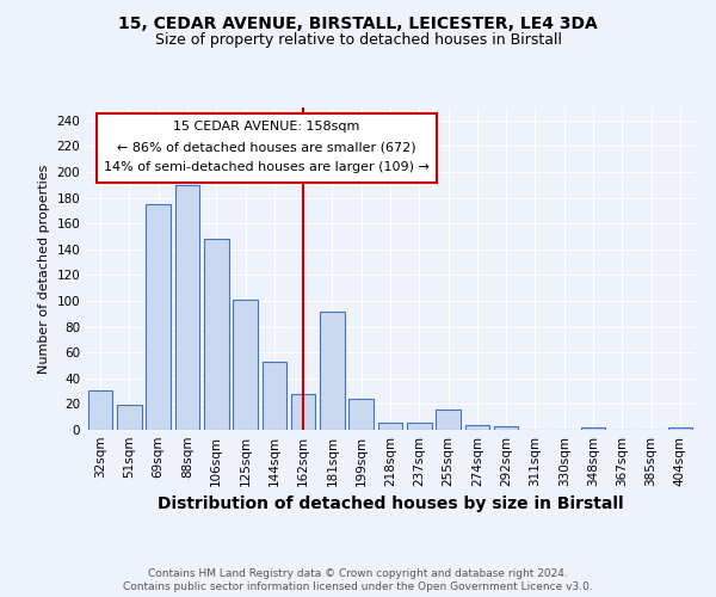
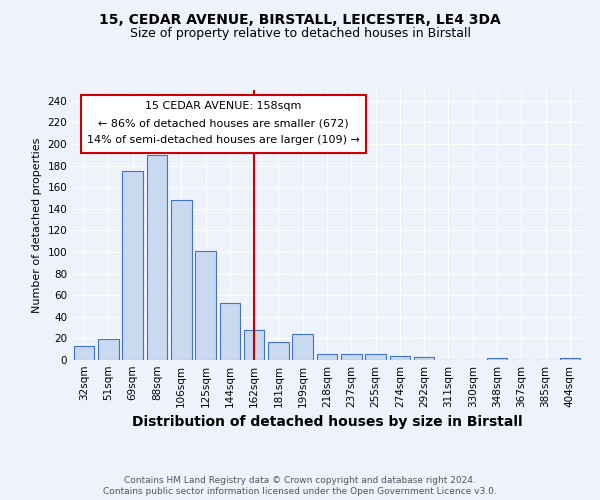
32sqm: 31 -> 13
181sqm: 92 -> 17
255sqm: 16 -> 6
